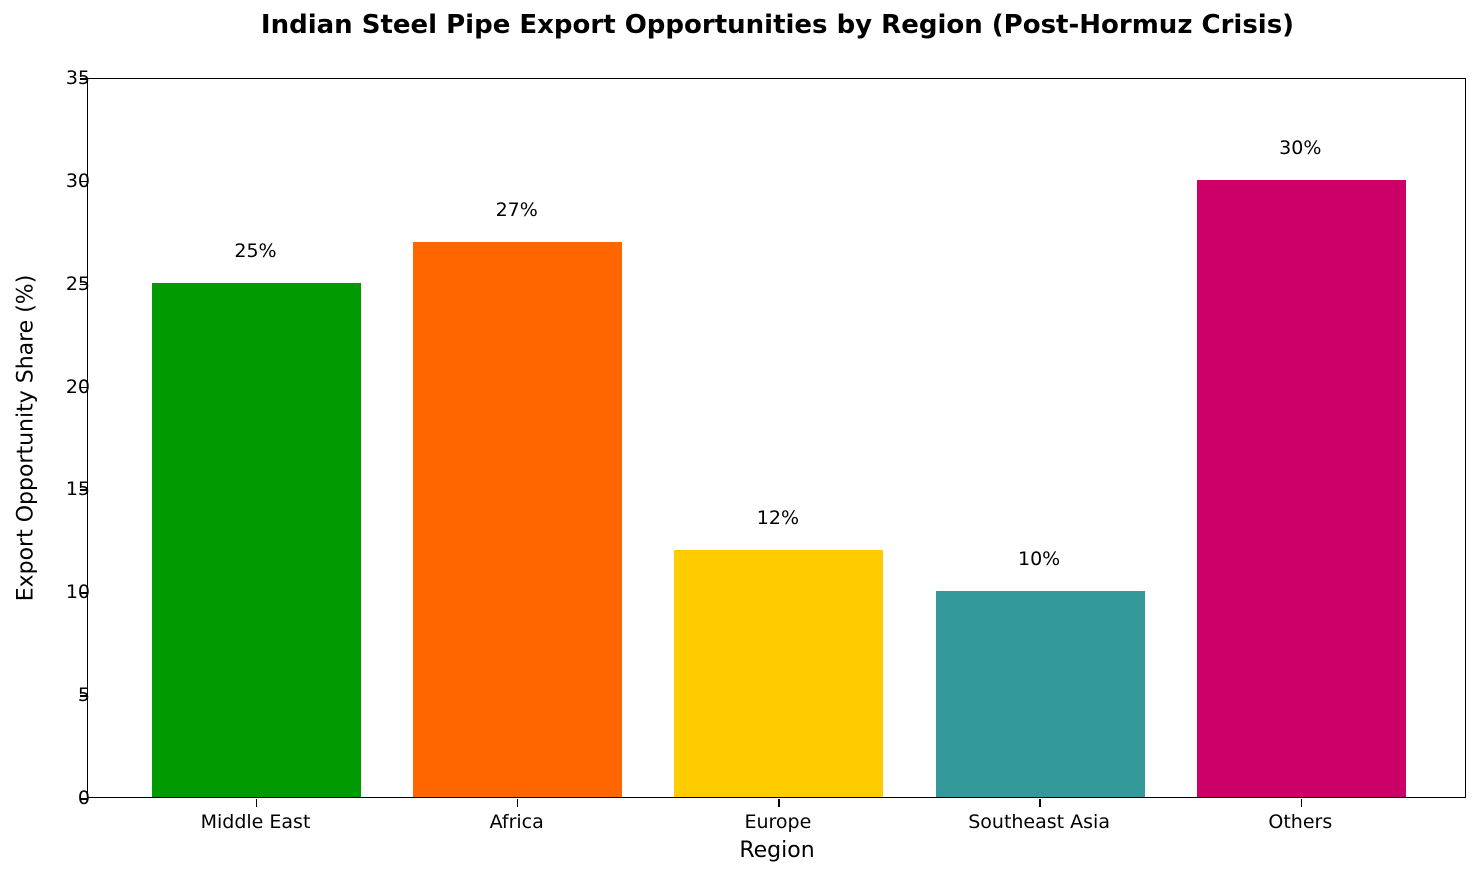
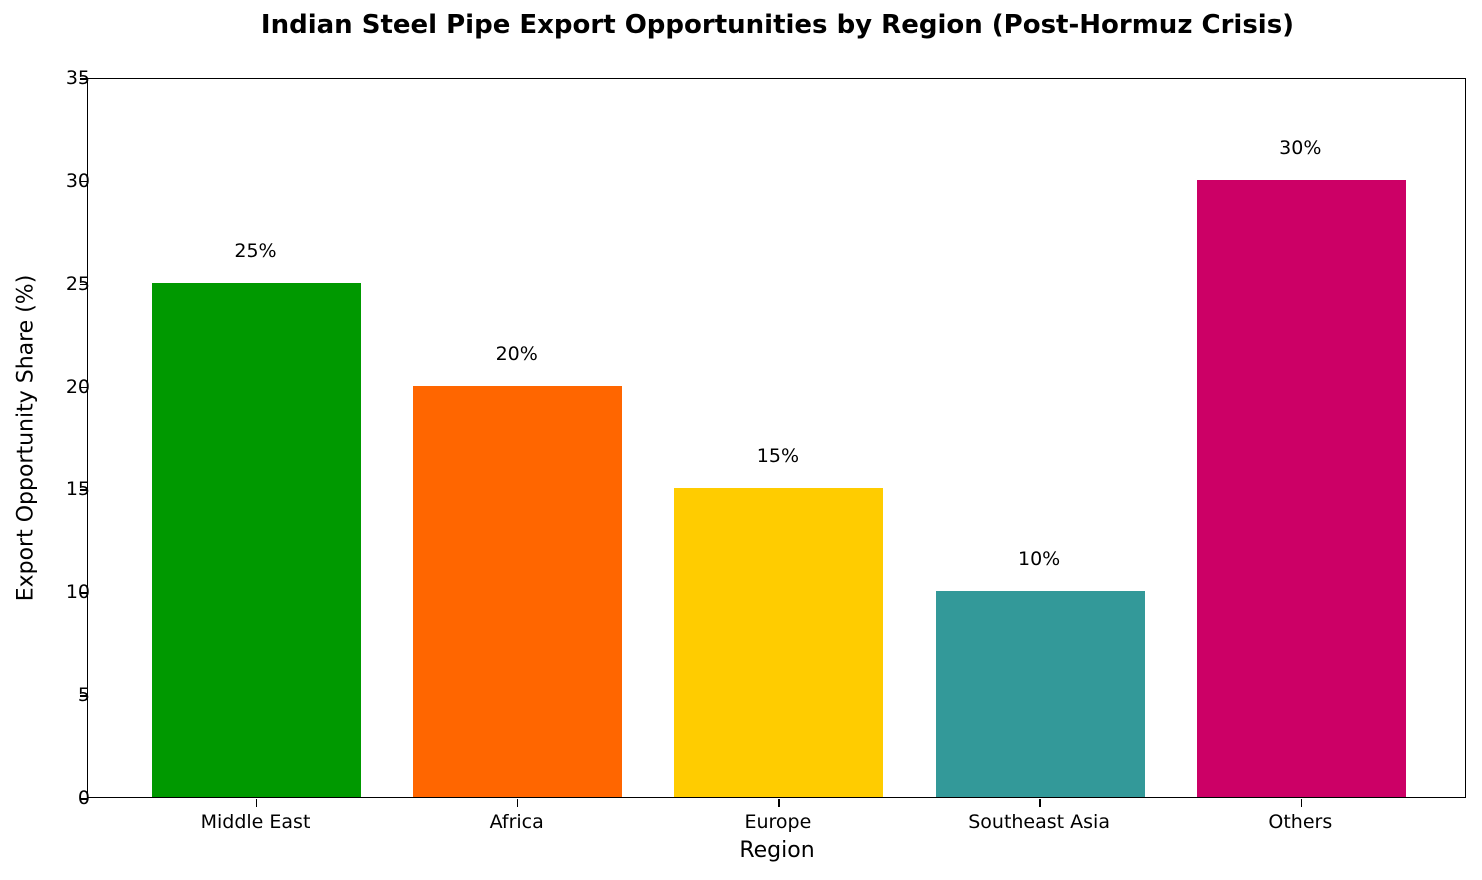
Africa: 27% -> 20%
Europe: 12% -> 15%
